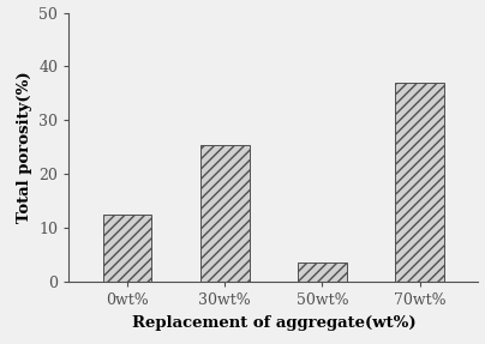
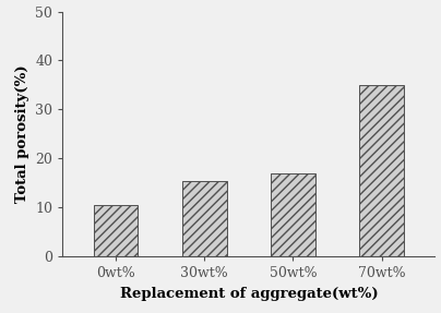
0wt%: 12.5 -> 10.5
30wt%: 25.5 -> 15.5
50wt%: 3.5 -> 17.0
70wt%: 37.0 -> 35.0
